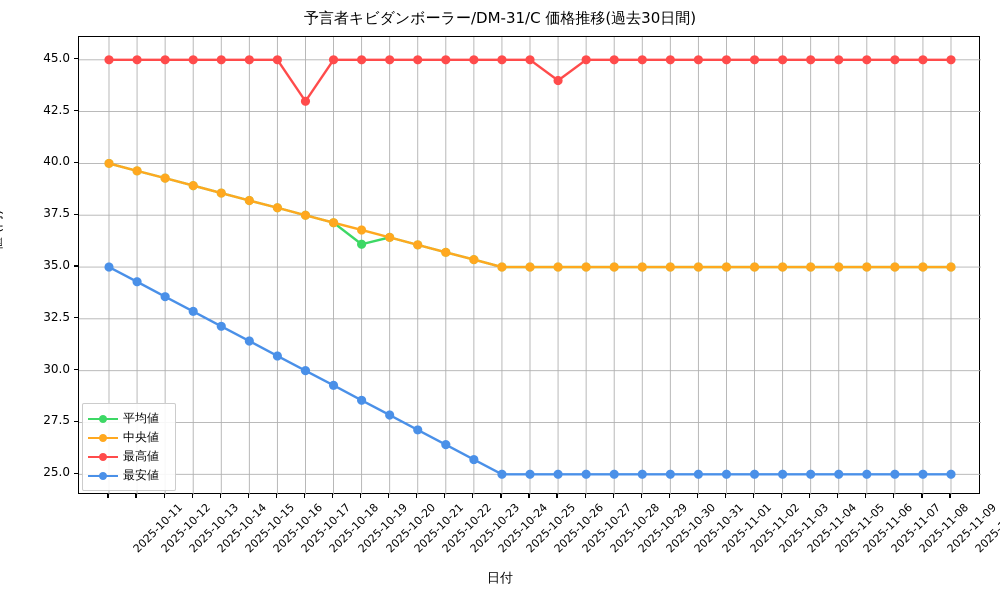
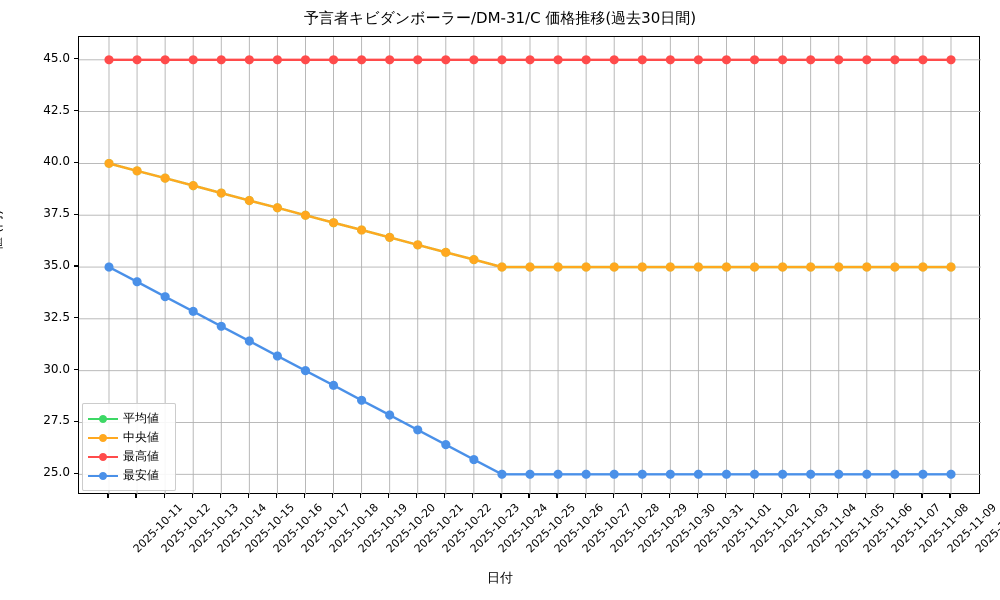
最高値/2025-10-18: 43 -> 45
平均値/2025-10-20: 36.1 -> 36.8
最高値/2025-10-27: 44 -> 45
